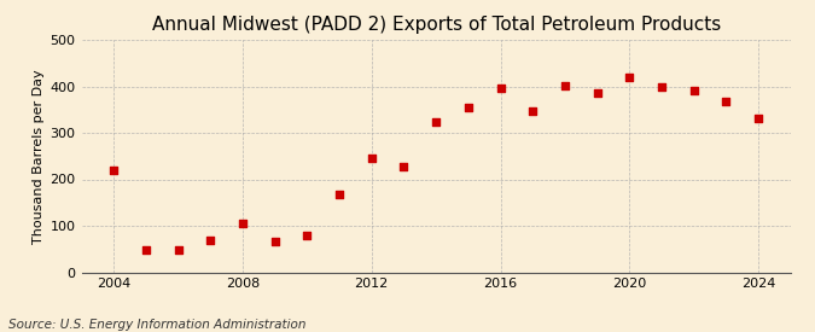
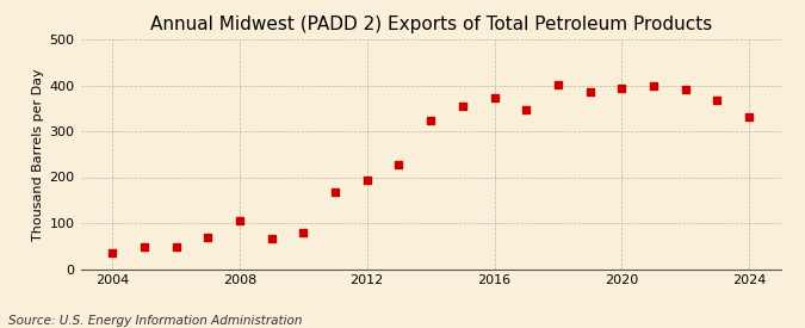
2004: 220 -> 35
2012: 245 -> 193
2016: 395 -> 372
2020: 420 -> 393
